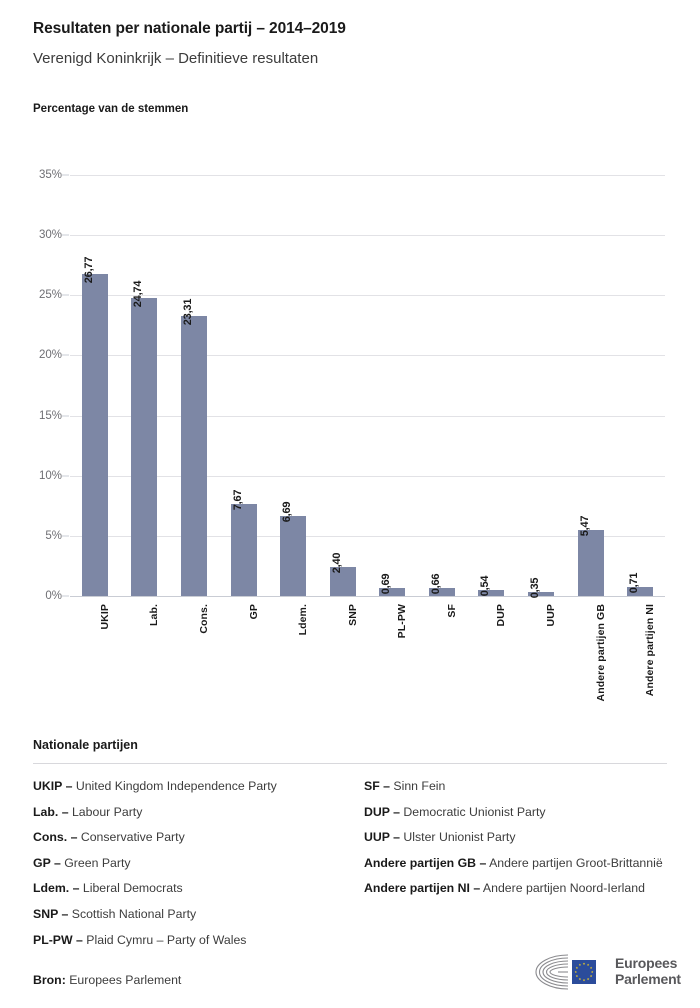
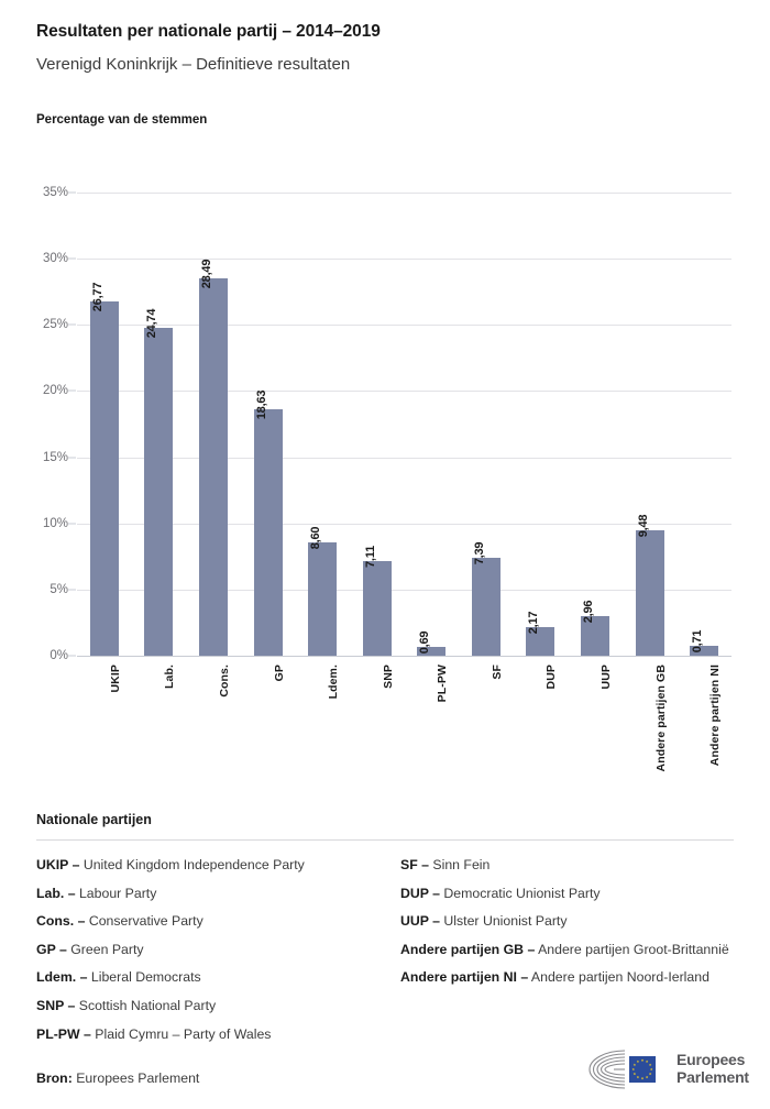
Cons.: 23,31 -> 28,49
GP: 7,67 -> 18,63
Ldem.: 6,69 -> 8,60
SNP: 2,40 -> 7,11
SF: 0,66 -> 7,39
DUP: 0,54 -> 2,17
UUP: 0,35 -> 2,96
Andere partijen GB: 5,47 -> 9,48
